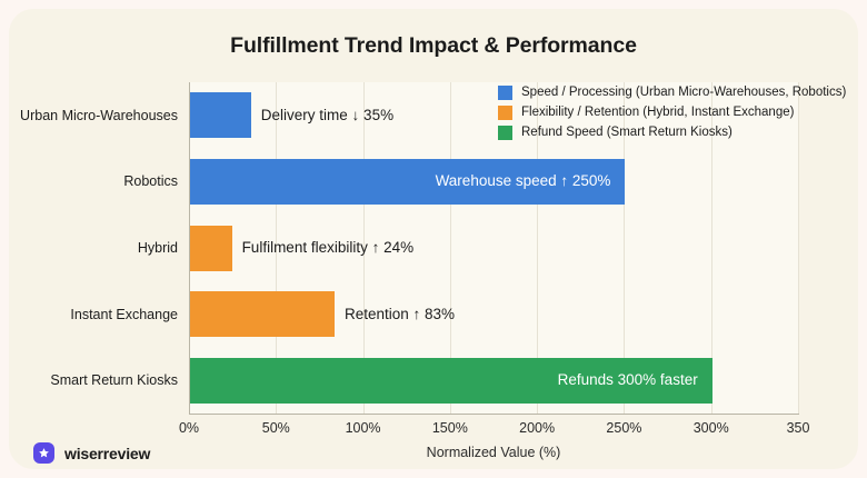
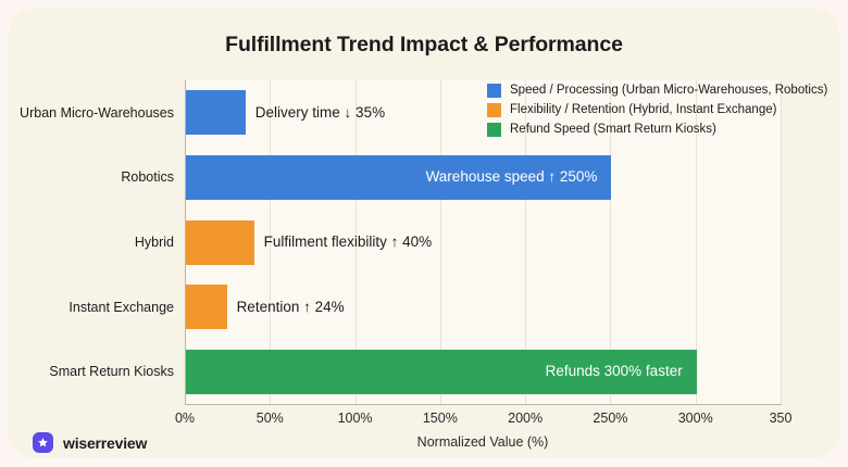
Hybrid: 24% -> 40%
Instant Exchange: 83% -> 24%
